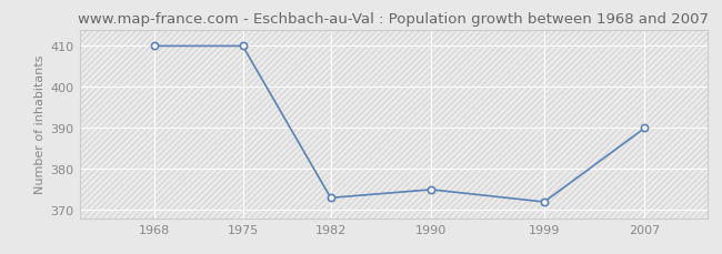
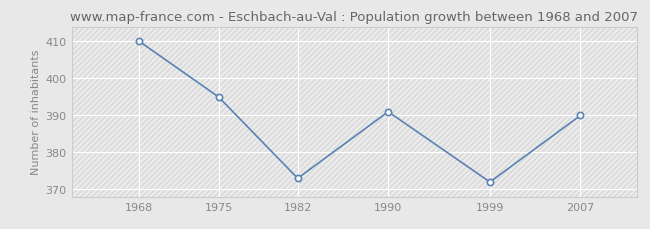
1975: 410 -> 395
1990: 375 -> 391
